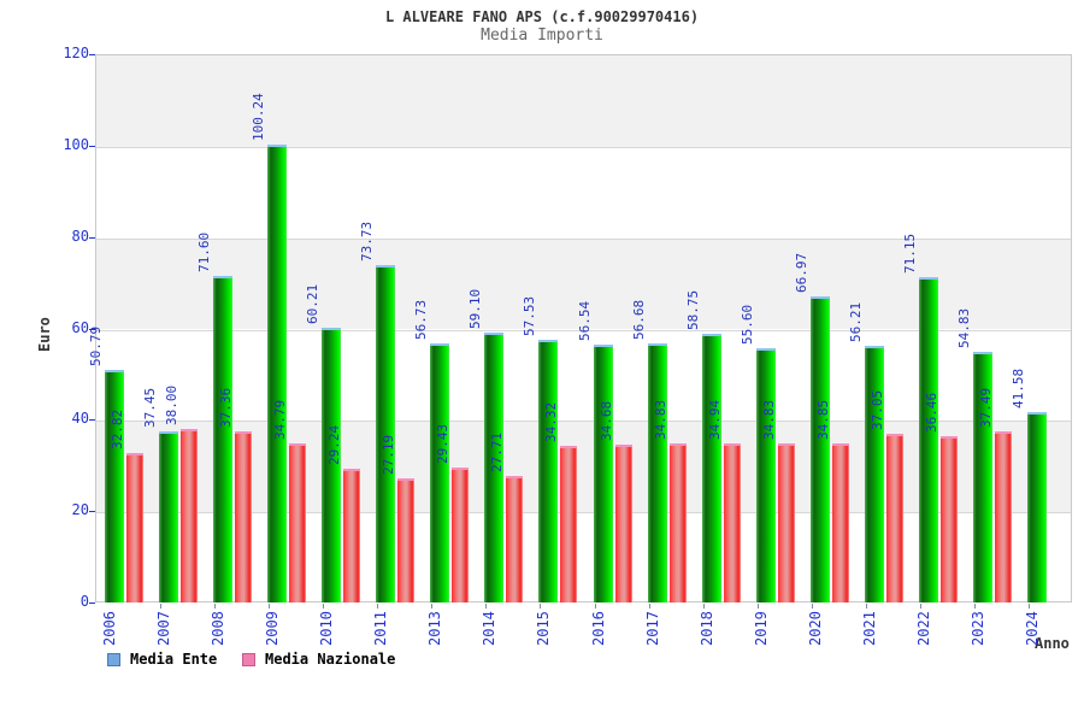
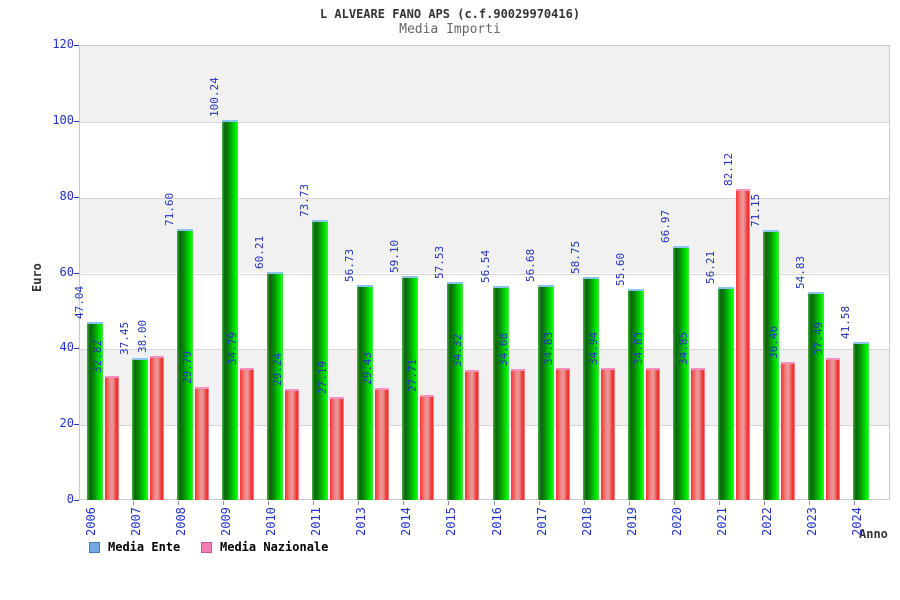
Media Ente/2006: 50.79 -> 47.04
Media Nazionale/2008: 37.36 -> 29.79
Media Nazionale/2021: 37.05 -> 82.12
